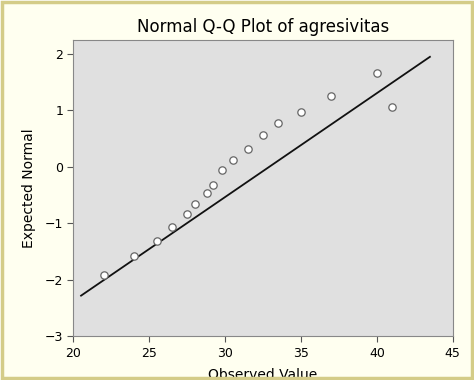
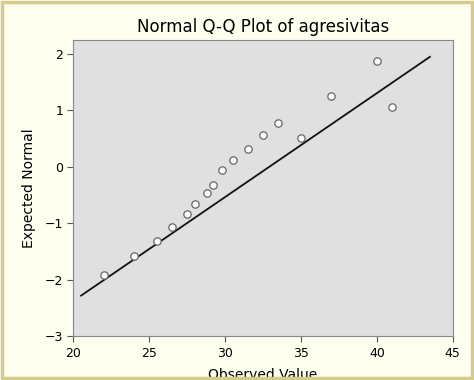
35: 0.97 -> 0.52
40: 1.67 -> 1.88
